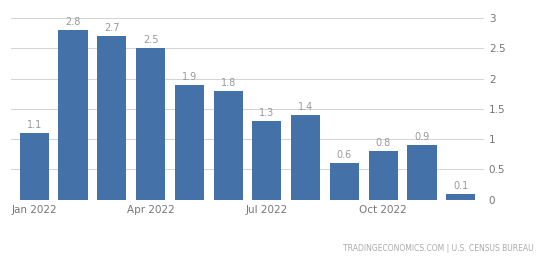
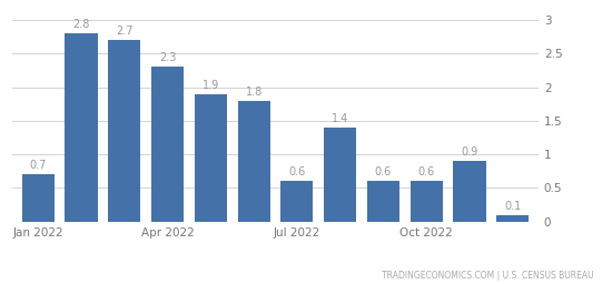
Jan 2022: 1.1 -> 0.7
Apr 2022: 2.5 -> 2.3
Jul 2022: 1.3 -> 0.6
Oct 2022: 0.8 -> 0.6
